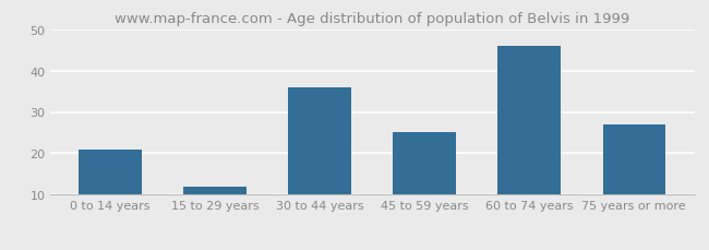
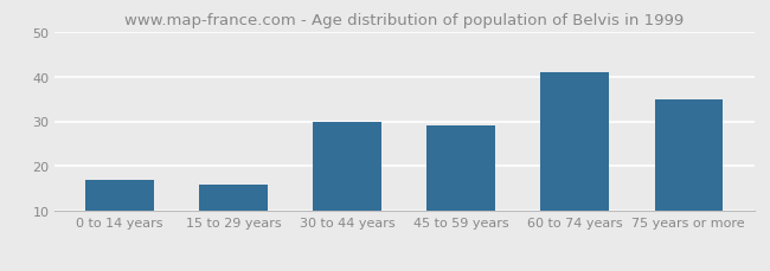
0 to 14 years: 21 -> 17
15 to 29 years: 12 -> 16
30 to 44 years: 36 -> 30
45 to 59 years: 25 -> 29
60 to 74 years: 46 -> 41
75 years or more: 27 -> 35
